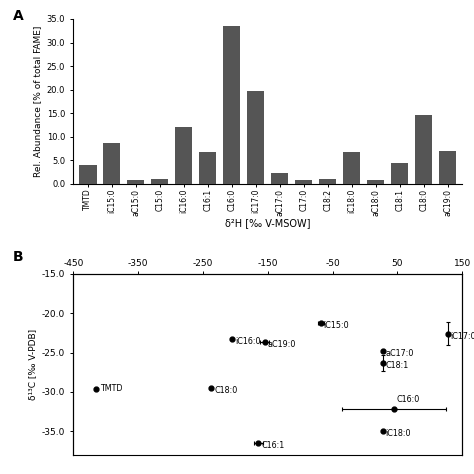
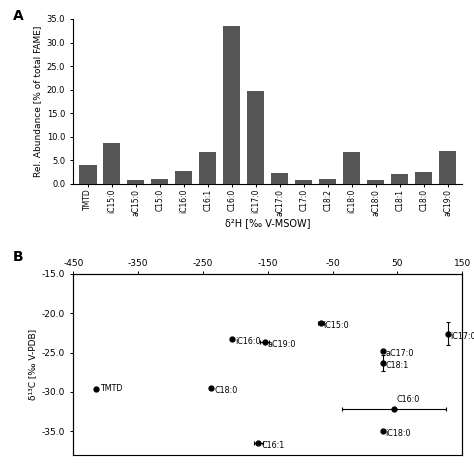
iC16:0: 12.0 -> 2.8
C18:1: 4.5 -> 2.0
C18:0: 14.5 -> 2.5
